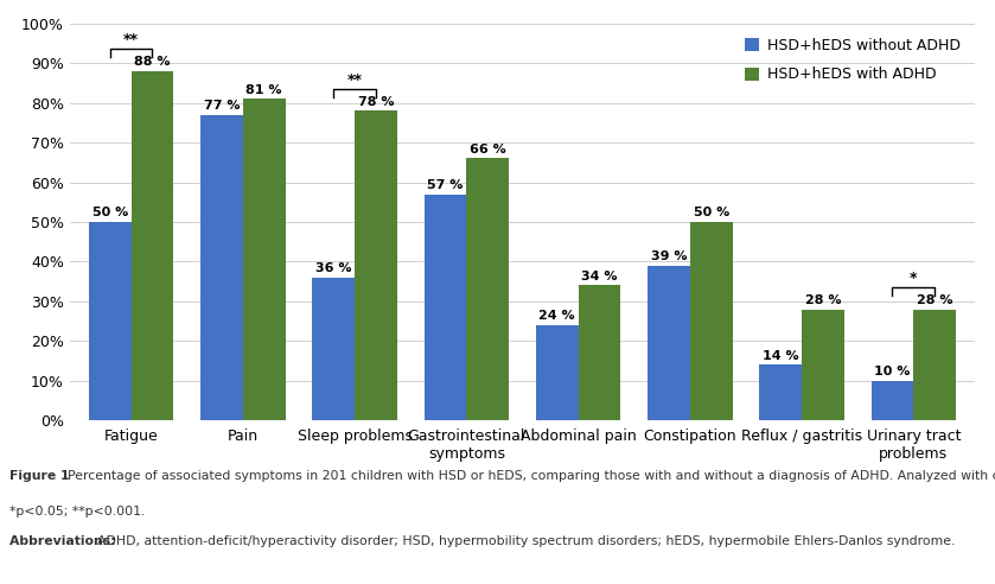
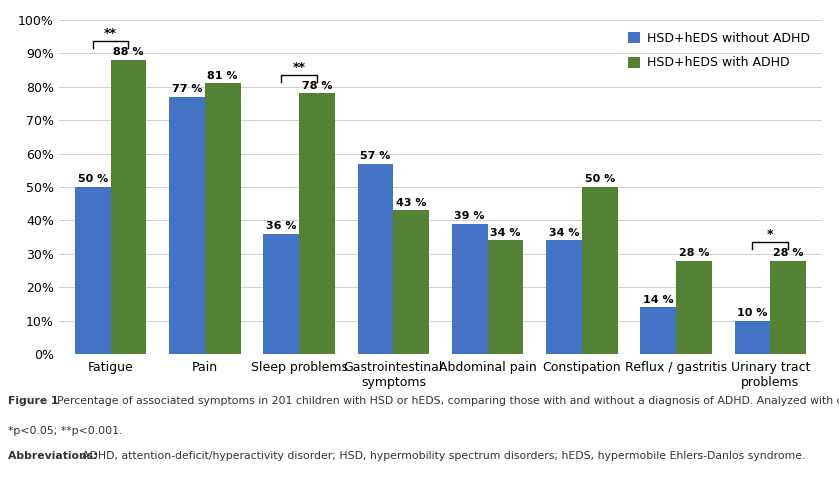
HSD+hEDS with ADHD/Gastrointestinal symptoms: 66 -> 43
HSD+hEDS without ADHD/Abdominal pain: 24 -> 39
HSD+hEDS without ADHD/Constipation: 39 -> 34
